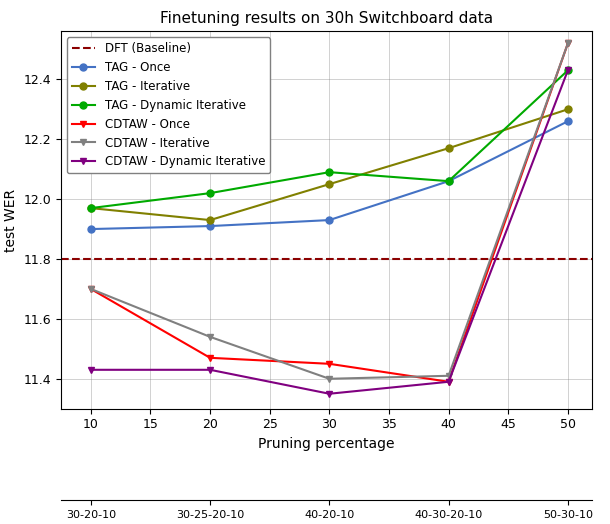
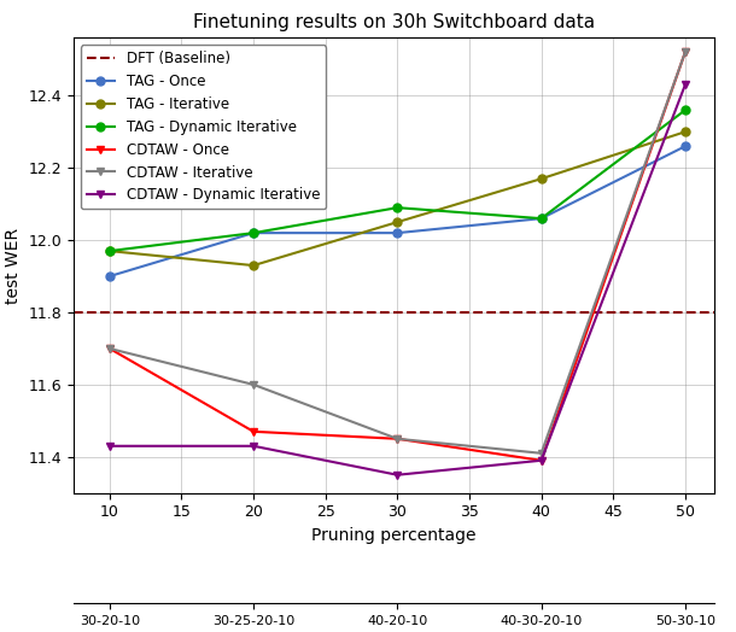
TAG - Once/20: 11.91 -> 12.02
CDTAW - Iterative/20: 11.54 -> 11.60
TAG - Once/30: 11.93 -> 12.02
CDTAW - Iterative/30: 11.40 -> 11.45
TAG - Dynamic Iterative/50: 12.43 -> 12.36
